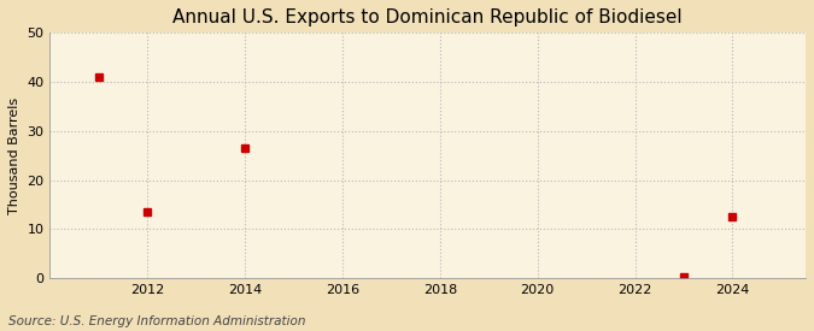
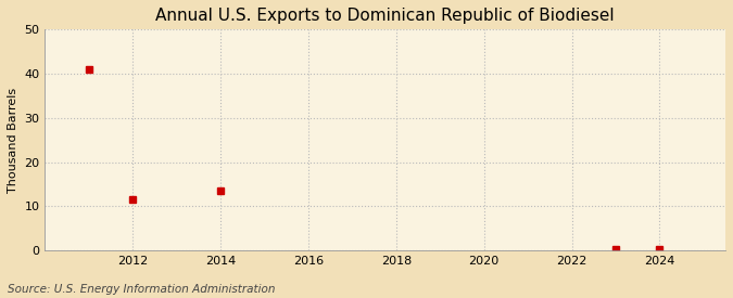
2012: 13.5 -> 11.5
2014: 26.5 -> 13.5
2024: 12.5 -> 0.3
